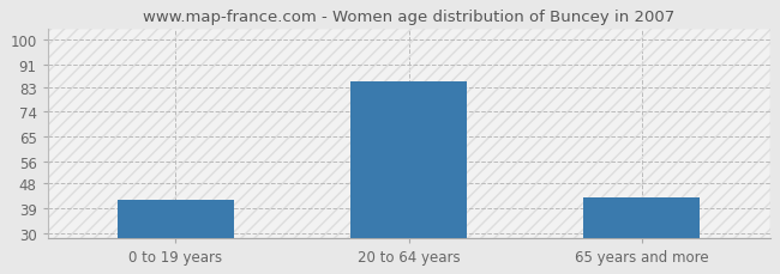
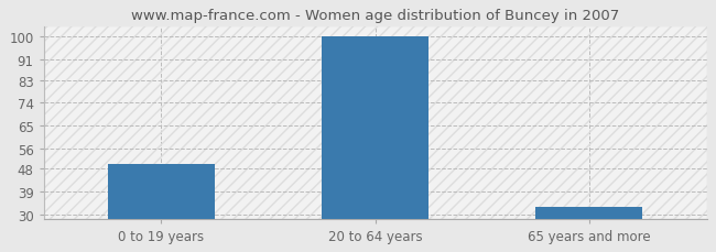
0 to 19 years: 42 -> 50
20 to 64 years: 85 -> 100
65 years and more: 43 -> 33
